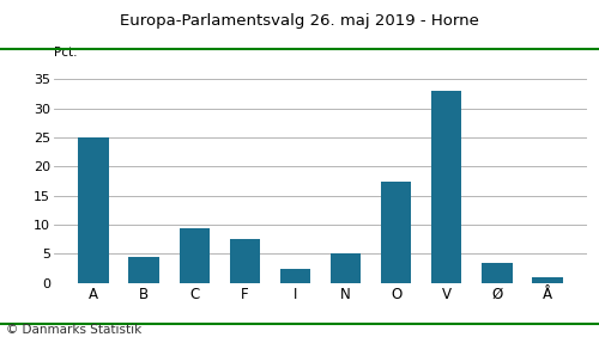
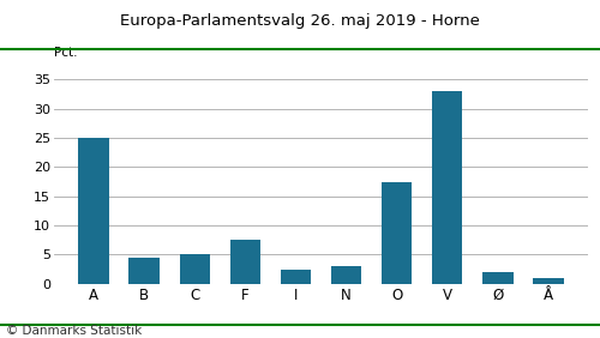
C: 9.5 -> 5.0
N: 5.0 -> 3.0
Ø: 3.5 -> 2.0
